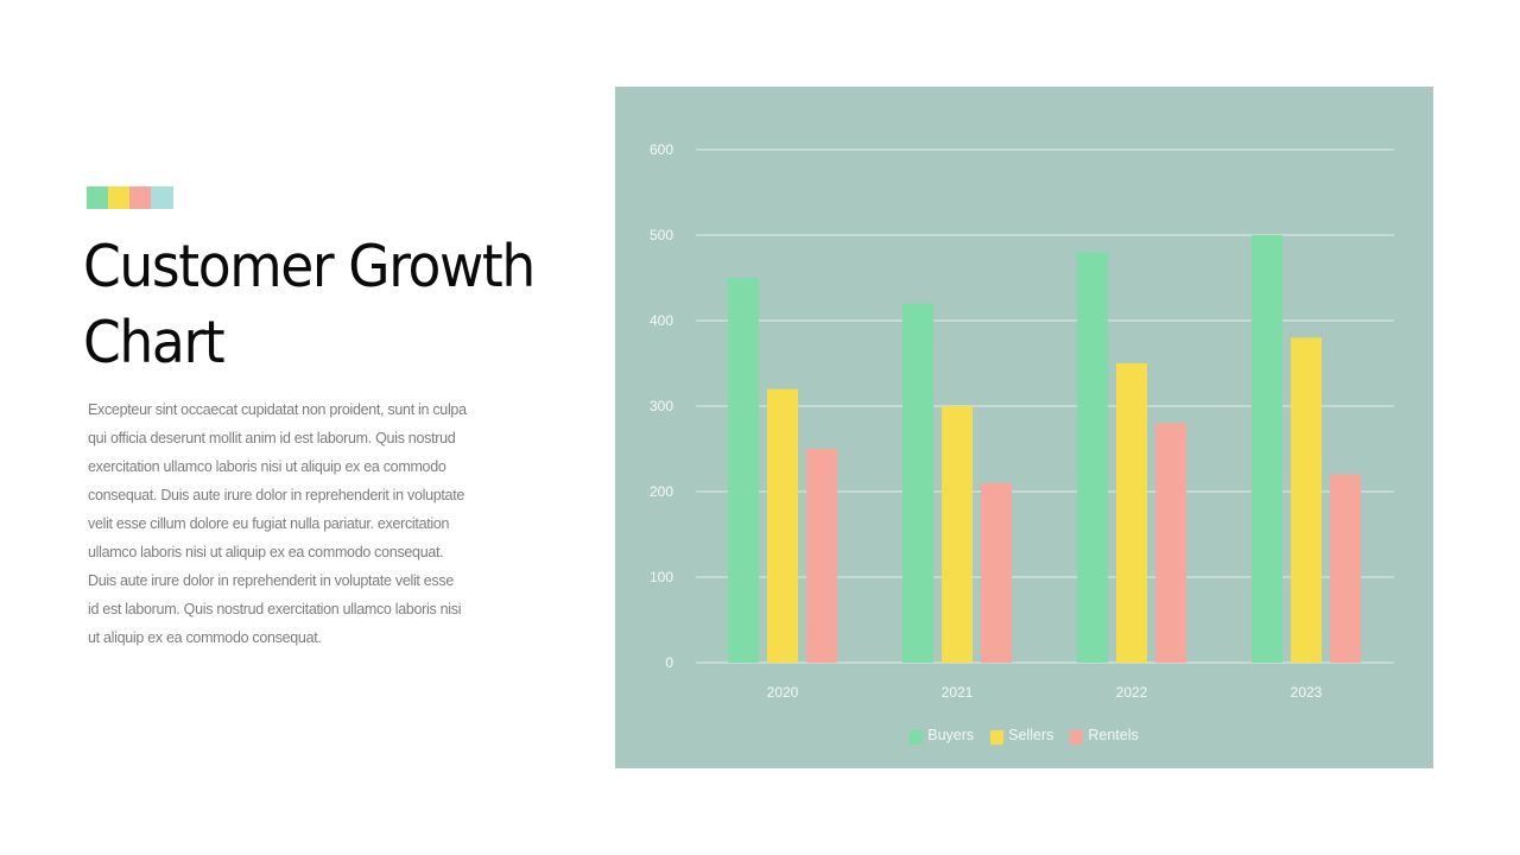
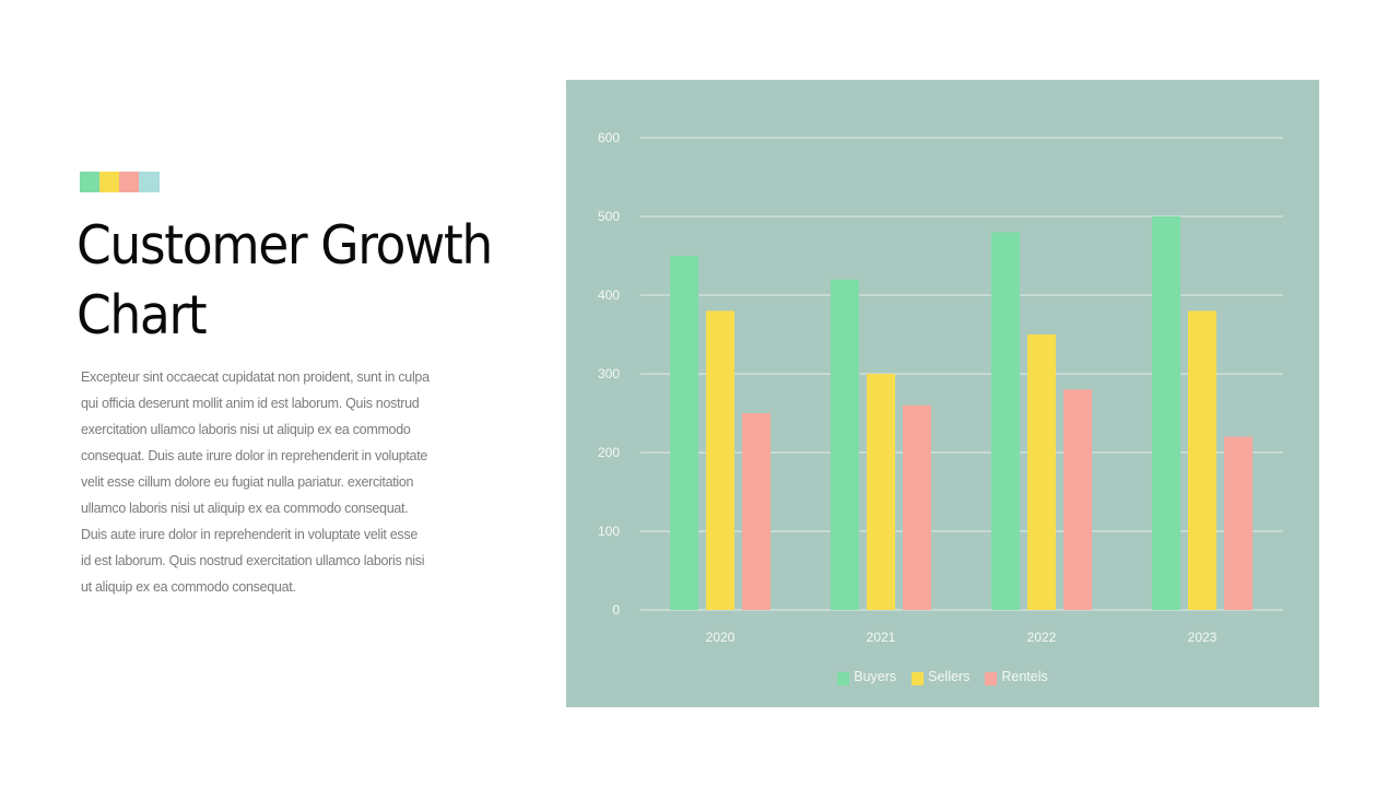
Sellers/2020: 320 -> 380
Rentels/2021: 210 -> 260
